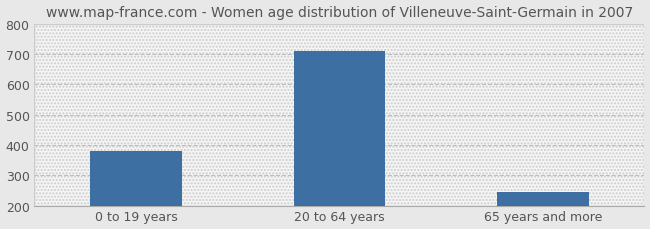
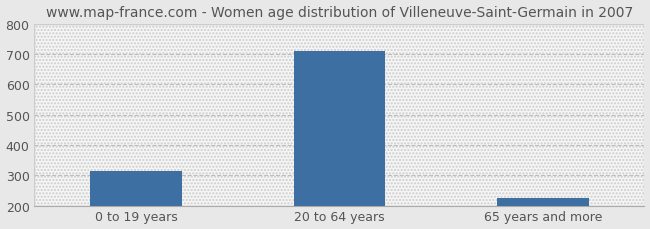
0 to 19 years: 380 -> 315
65 years and more: 245 -> 225
